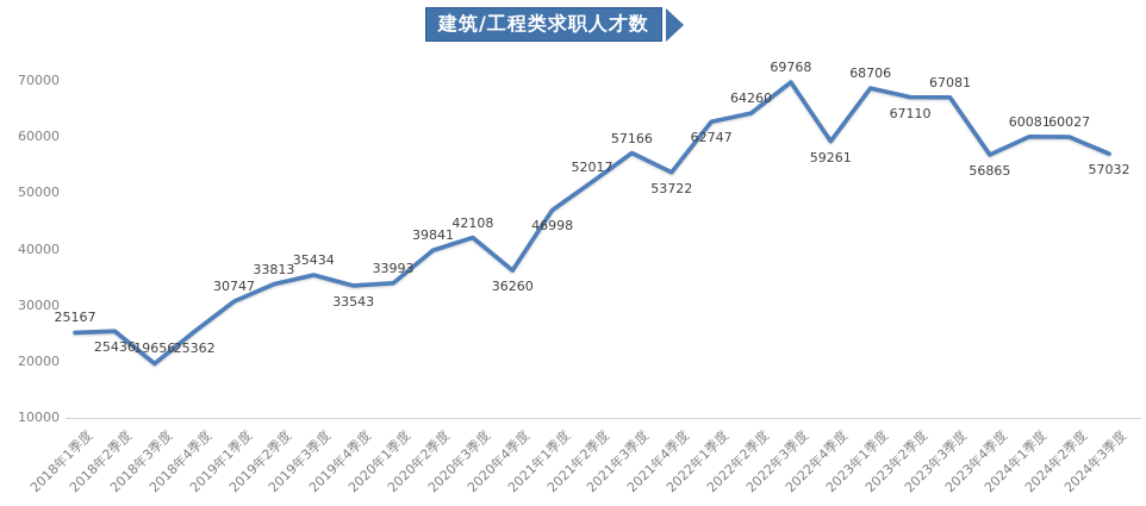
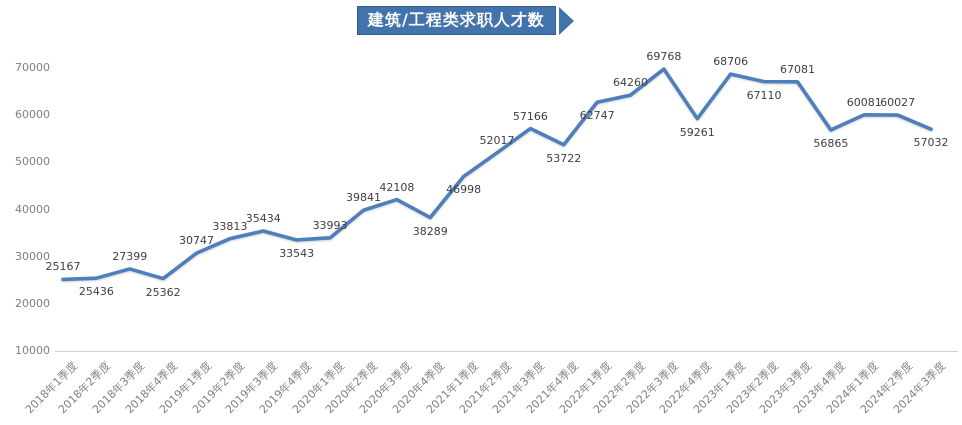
2018年3季度: 19656 -> 27399
2020年4季度: 36260 -> 38289
